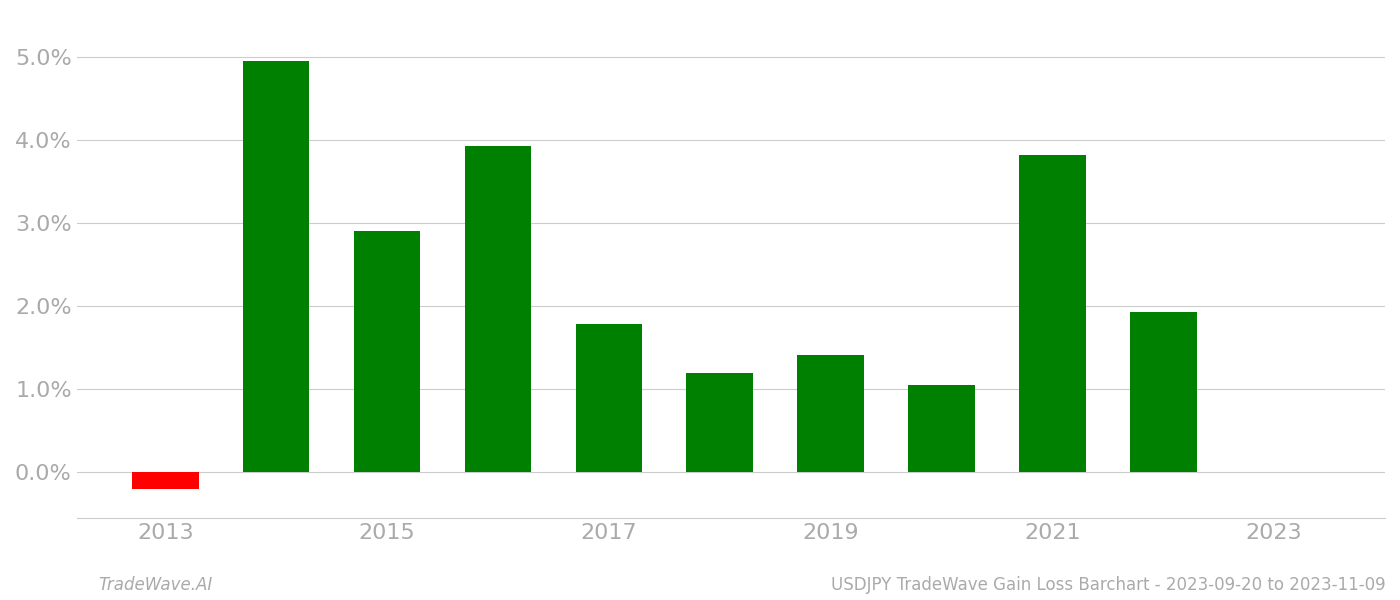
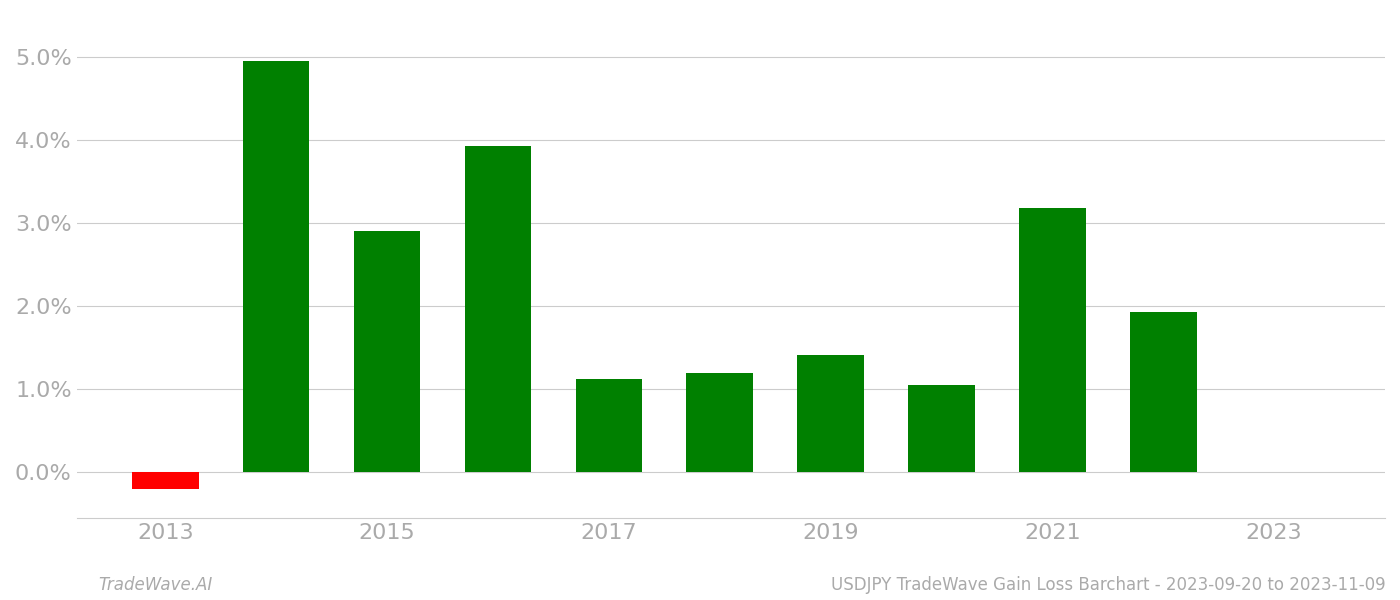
2017: 1.78% -> 1.12%
2021: 3.82% -> 3.18%
